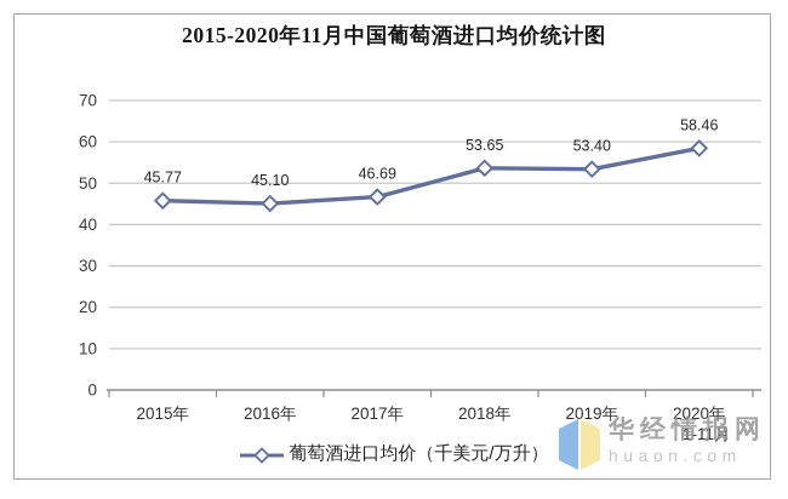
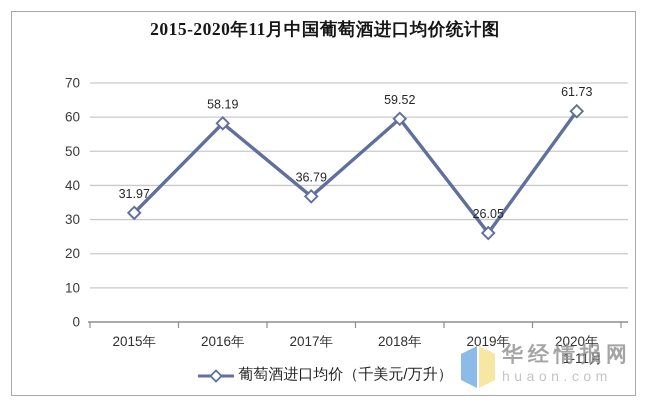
2015年: 45.77 -> 31.97
2016年: 45.10 -> 58.19
2017年: 46.69 -> 36.79
2018年: 53.65 -> 59.52
2019年: 53.40 -> 26.05
2020年: 58.46 -> 61.73
